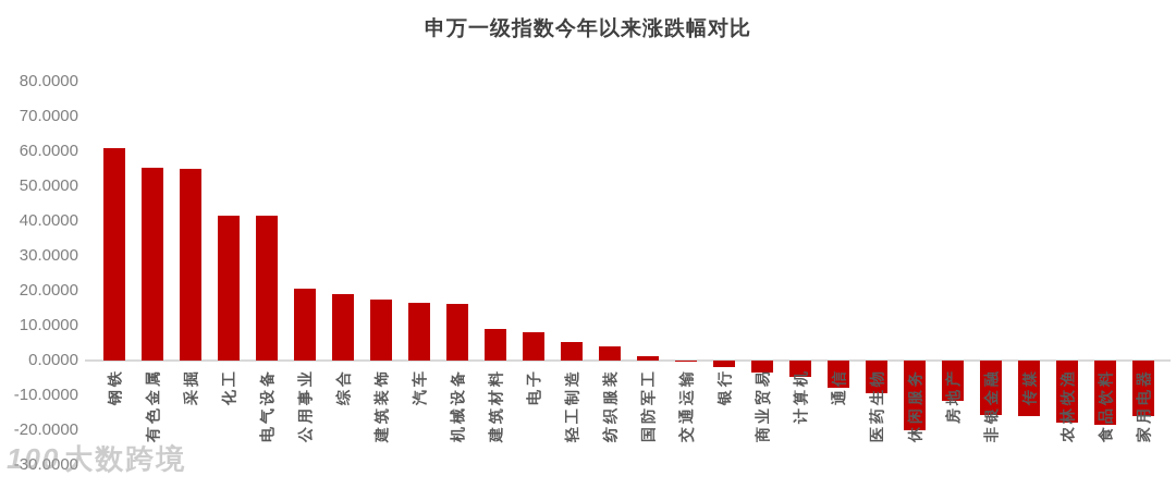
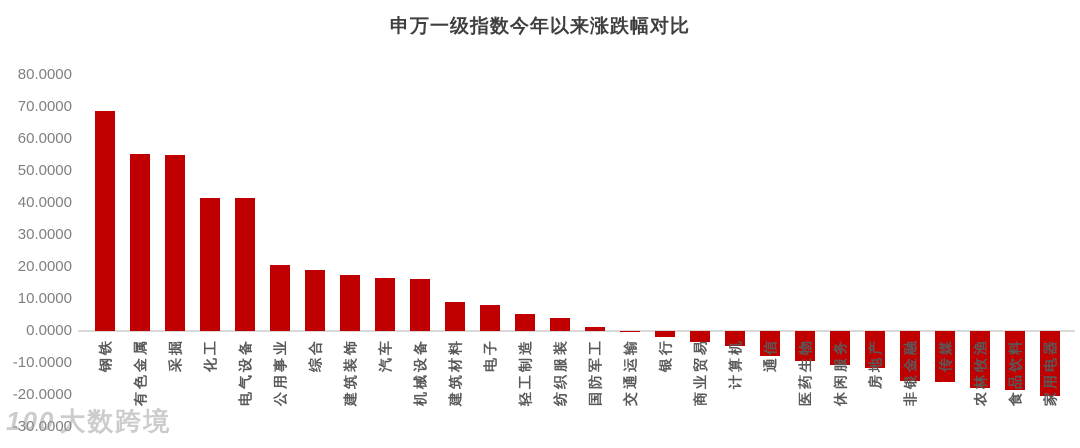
钢铁: 61 -> 69
休闲服务: -20 -> -10
家用电器: -16 -> -20
